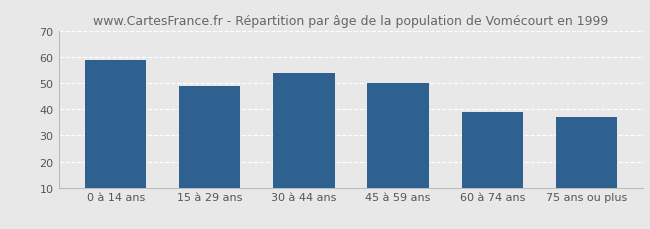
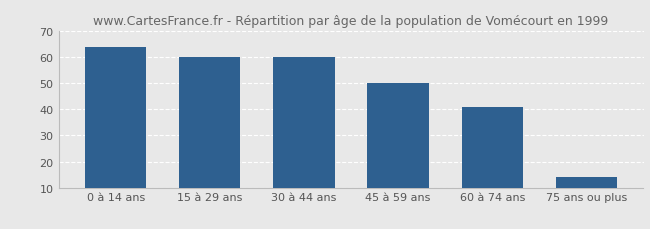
0 à 14 ans: 59 -> 64
15 à 29 ans: 49 -> 60
30 à 44 ans: 54 -> 60
60 à 74 ans: 39 -> 41
75 ans ou plus: 37 -> 14
